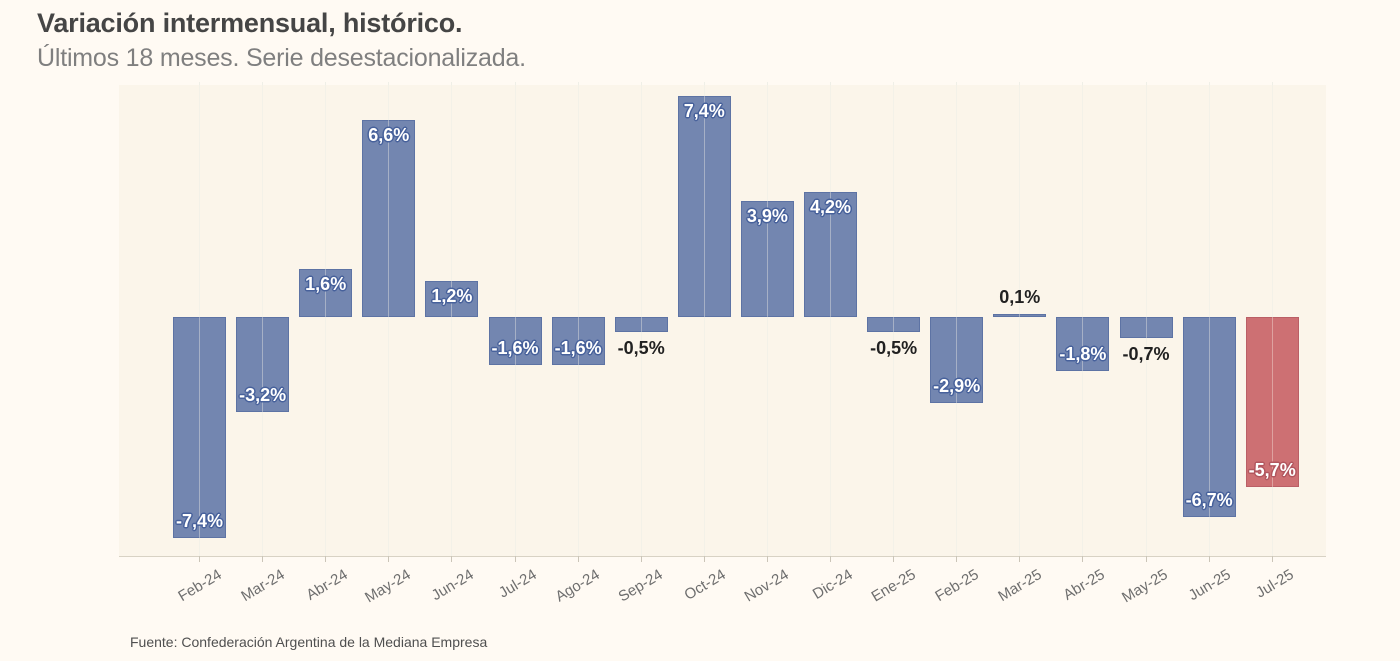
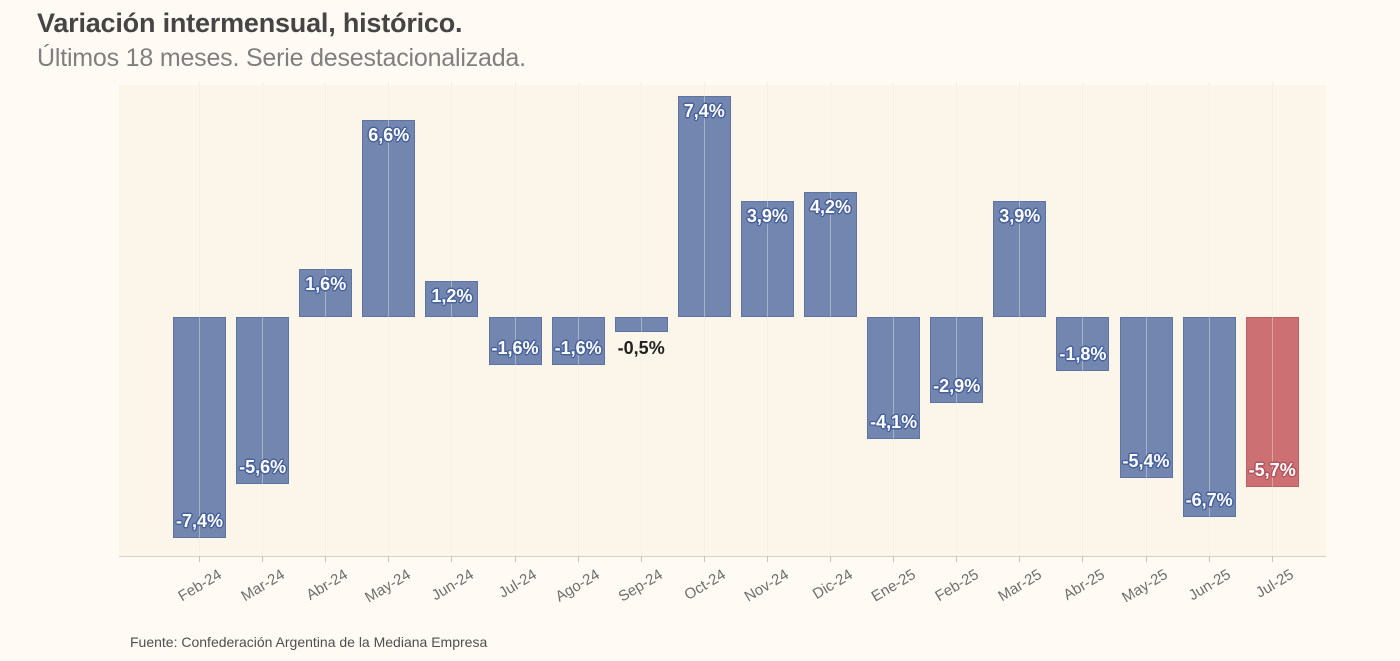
Mar-24: -3,2% -> -5,6%
Ene-25: -0,5% -> -4,1%
Mar-25: 0,1% -> 3,9%
May-25: -0,7% -> -5,4%
